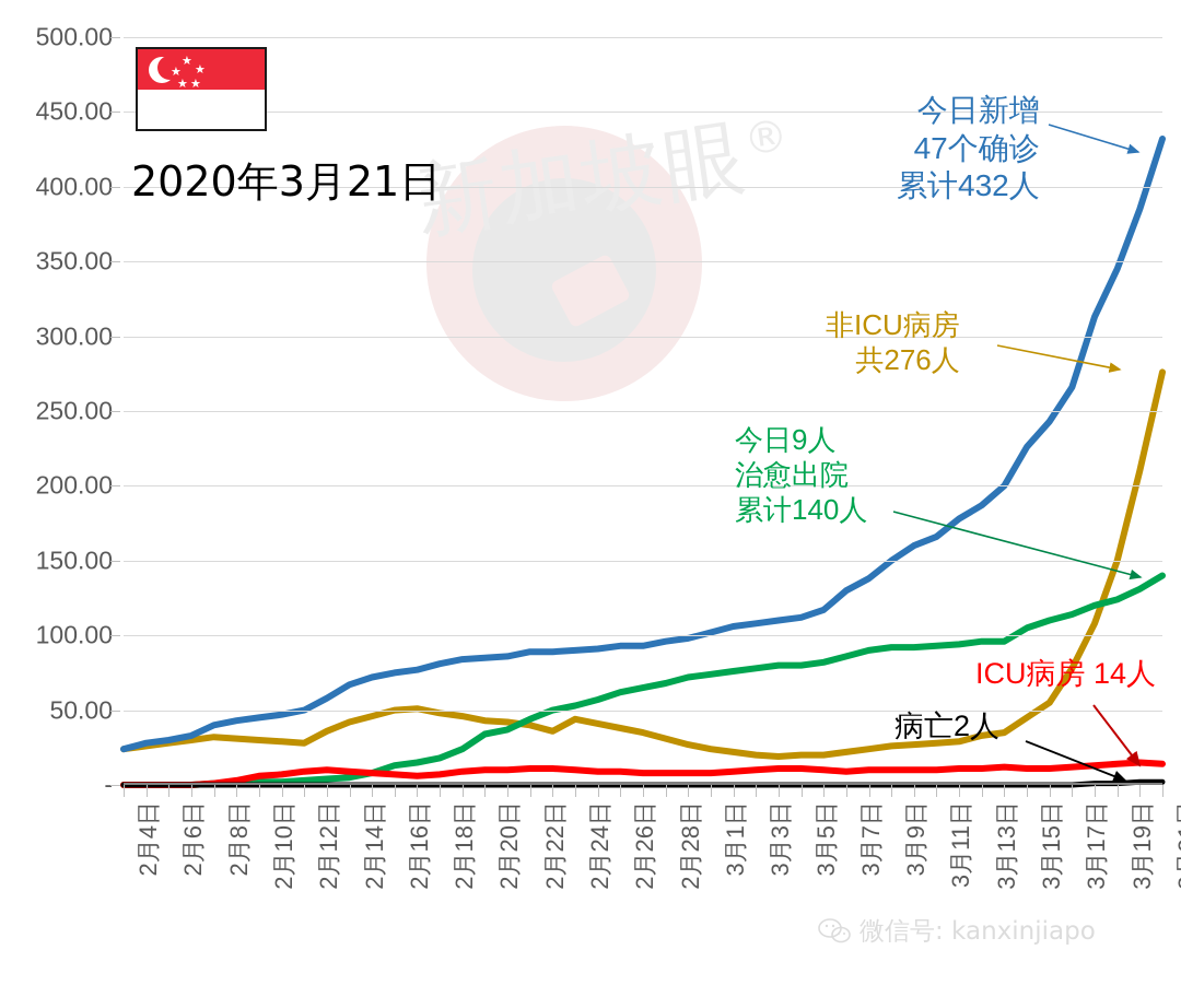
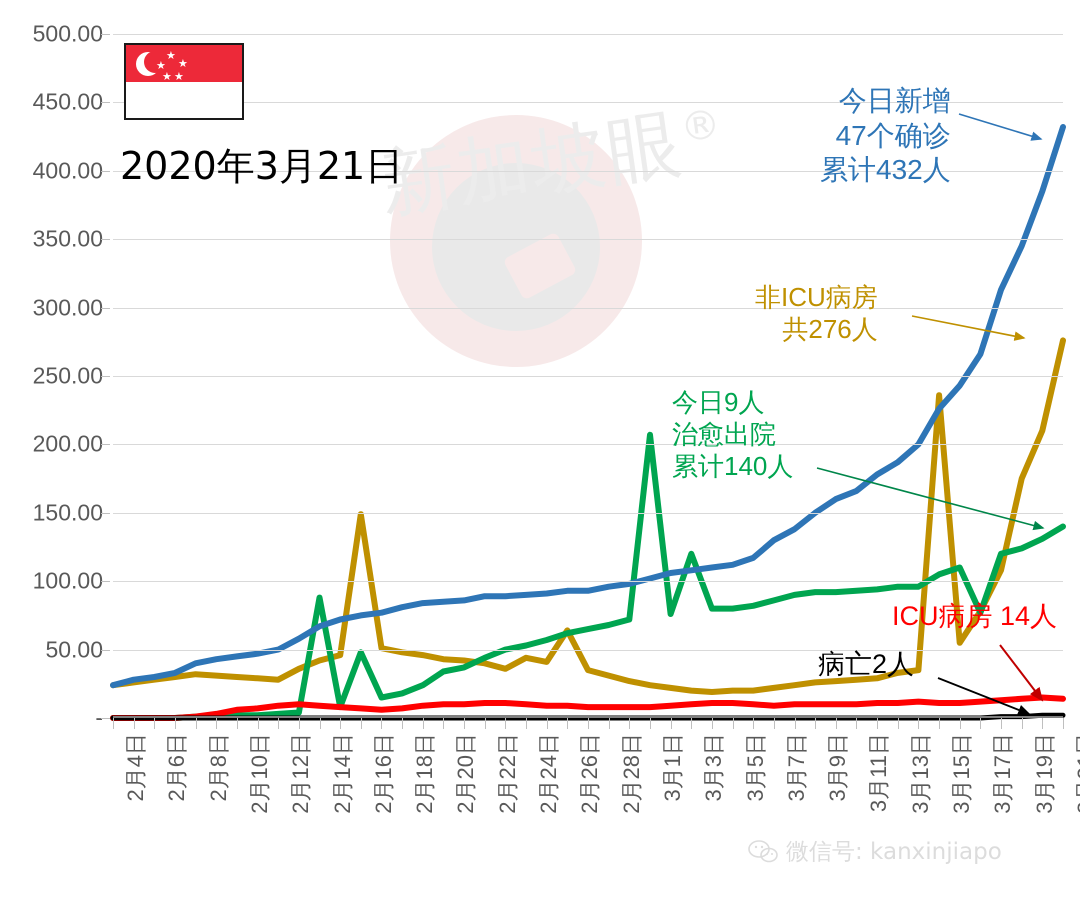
治愈出院/2月14日: 5 -> 88
非ICU病房/2月16日: 50 -> 149
治愈出院/2月16日: 13 -> 48
非ICU病房/2月26日: 38 -> 64
治愈出院/3月1日: 74 -> 207
治愈出院/3月3日: 78 -> 120
非ICU病房/3月15日: 45 -> 236
治愈出院/3月17日: 114 -> 77
非ICU病房/3月19日: 150 -> 175
